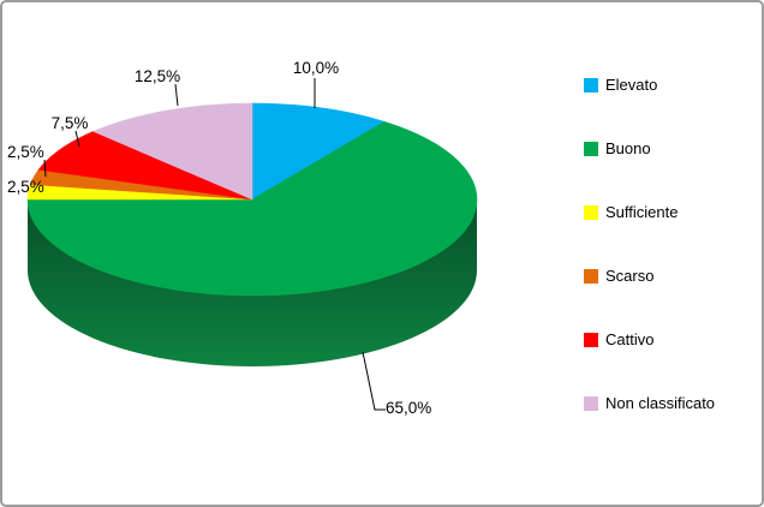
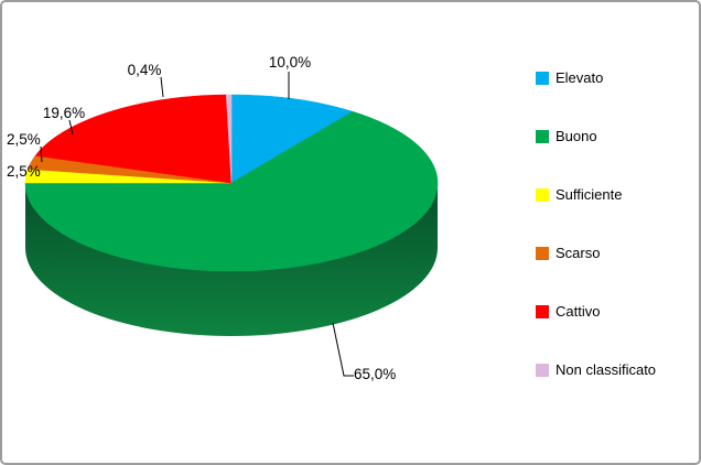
Cattivo: 7,5% -> 19,6%
Non classificato: 12,5% -> 0,4%
